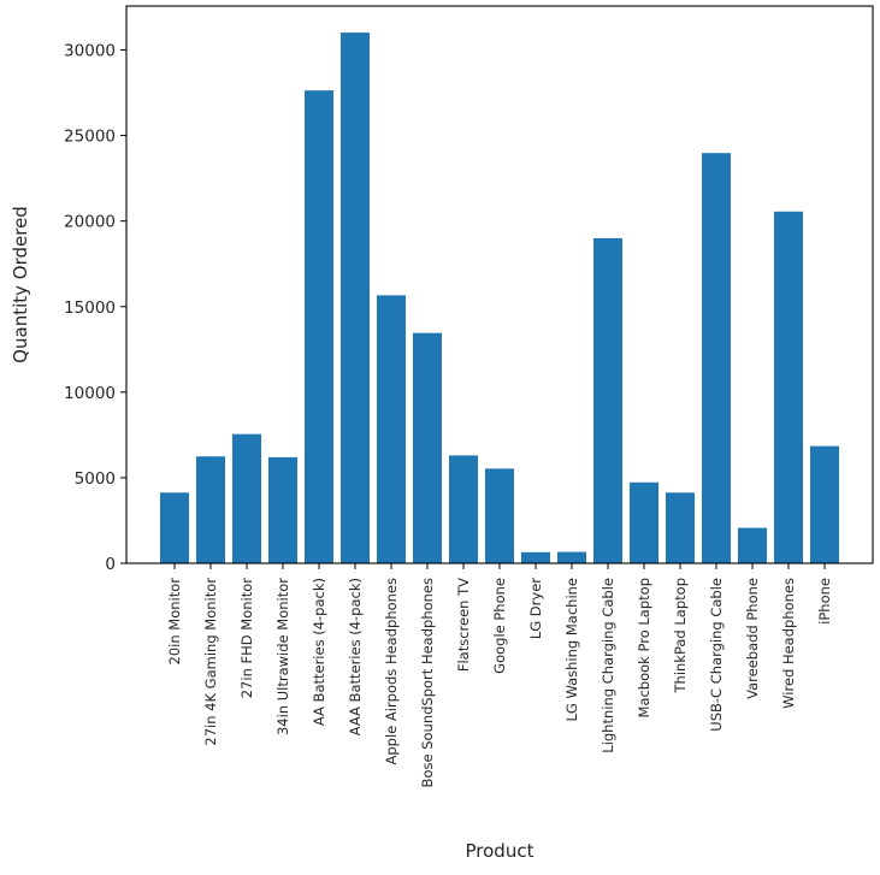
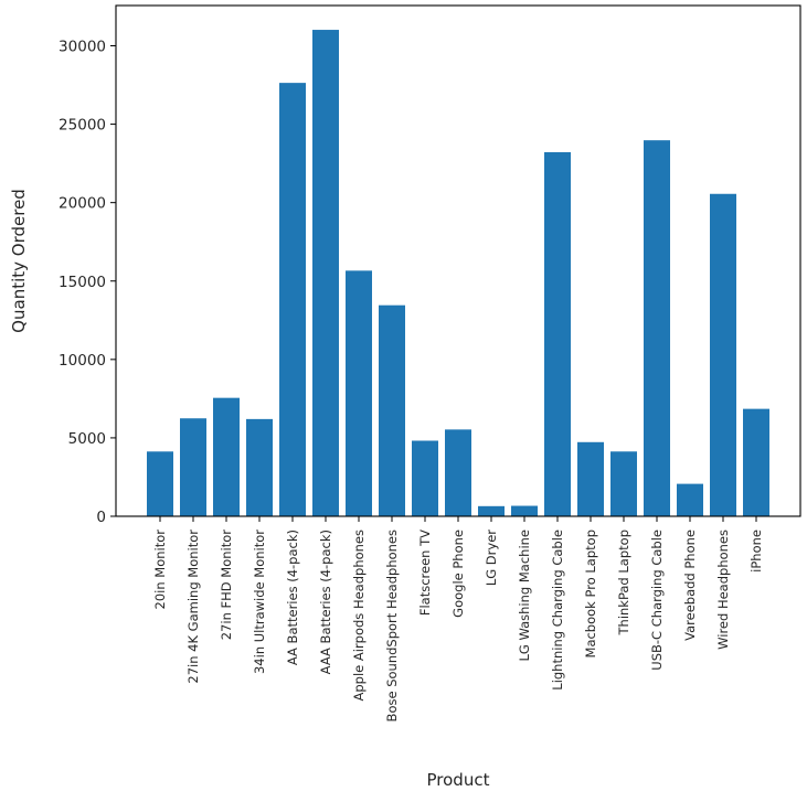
Flatscreen TV: 6300 -> 4800
Lightning Charging Cable: 19000 -> 23200
